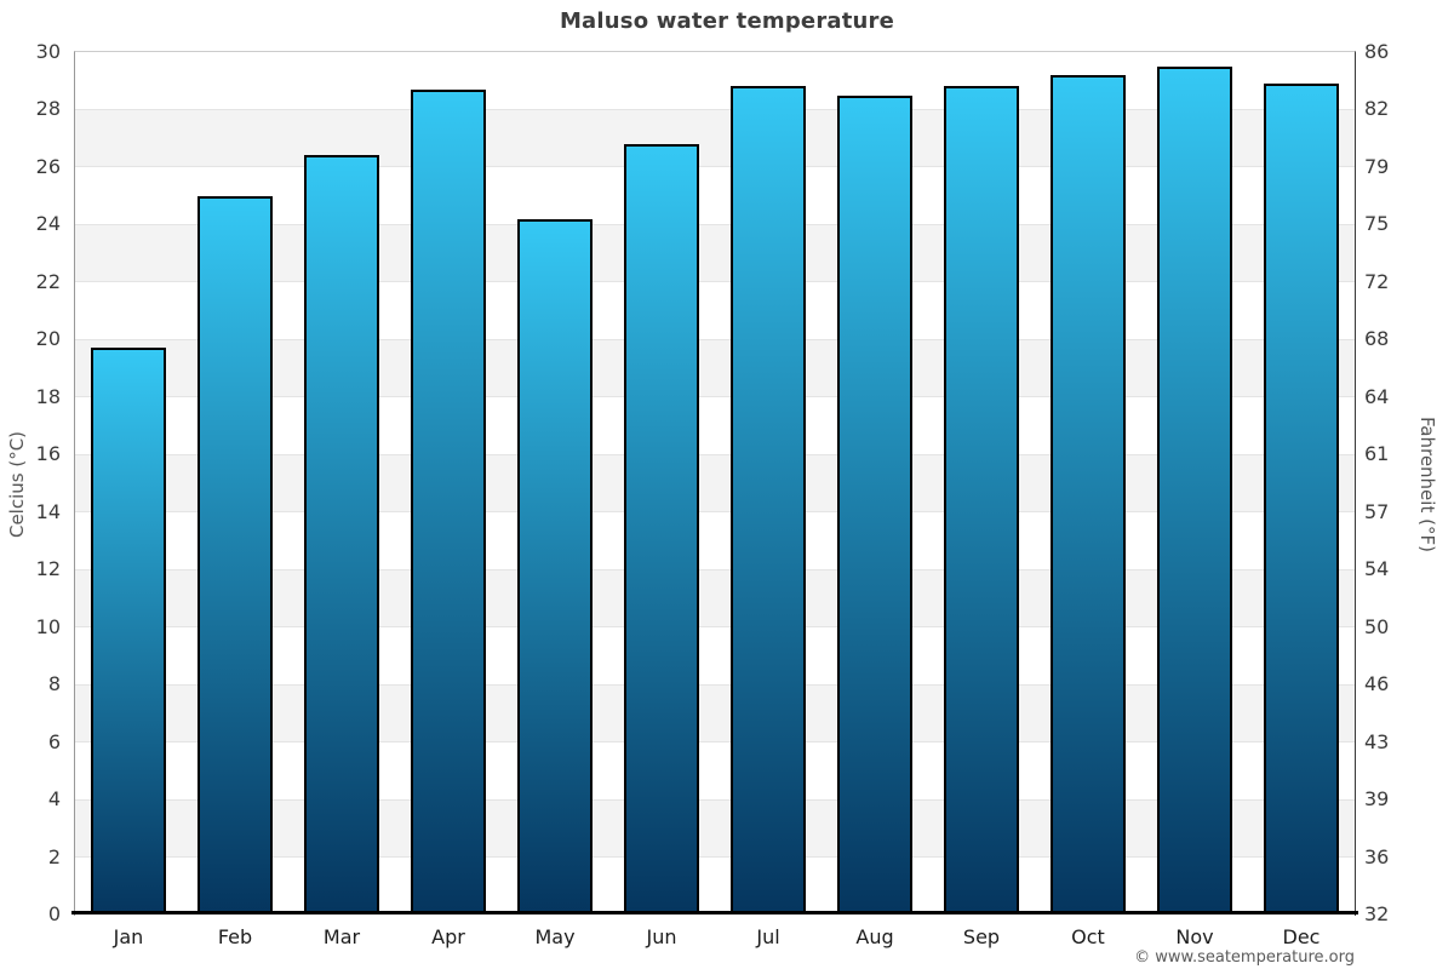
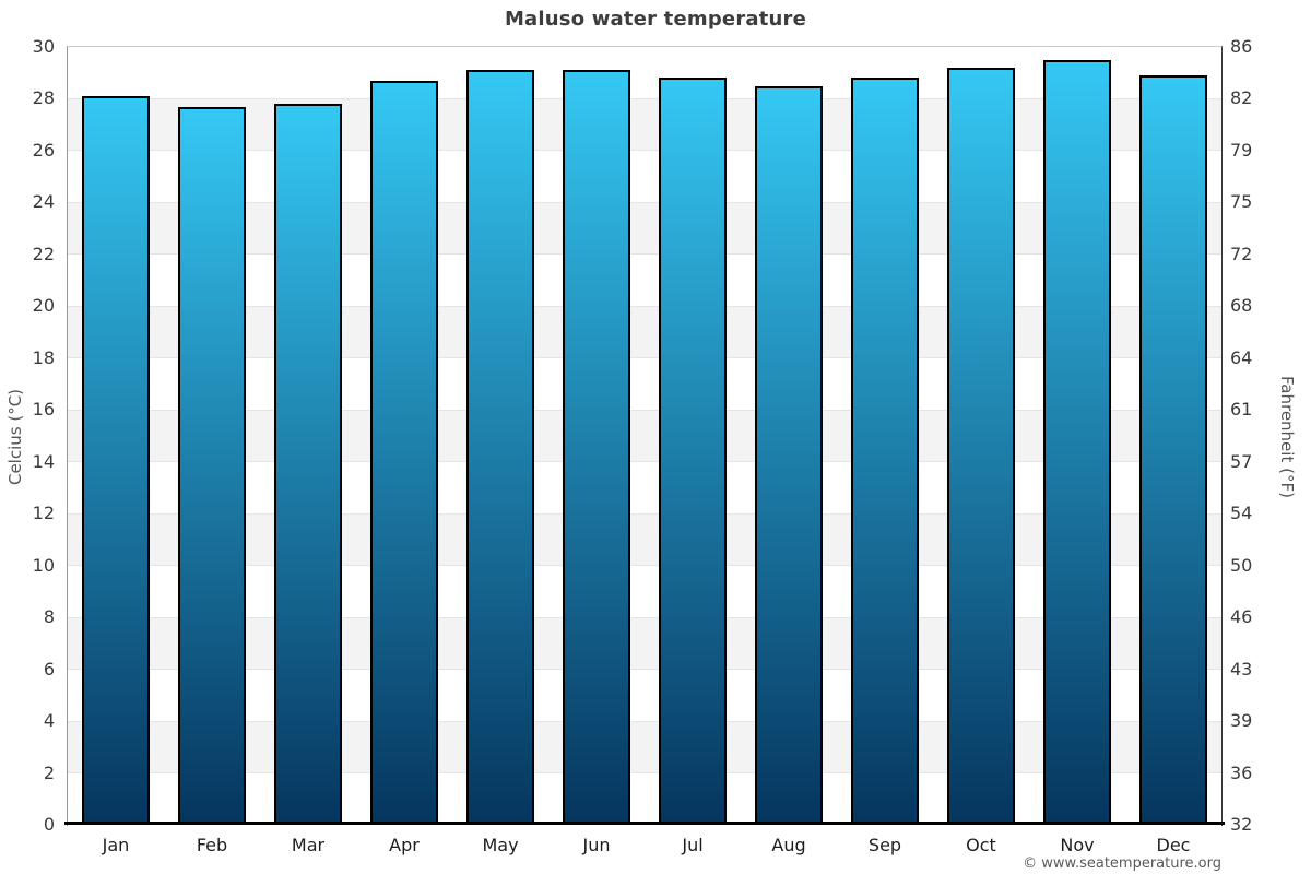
Jan: 19.7 -> 28.1
Feb: 25.0 -> 27.7
Mar: 26.4 -> 27.8
May: 24.2 -> 29.1
Jun: 26.8 -> 29.1
